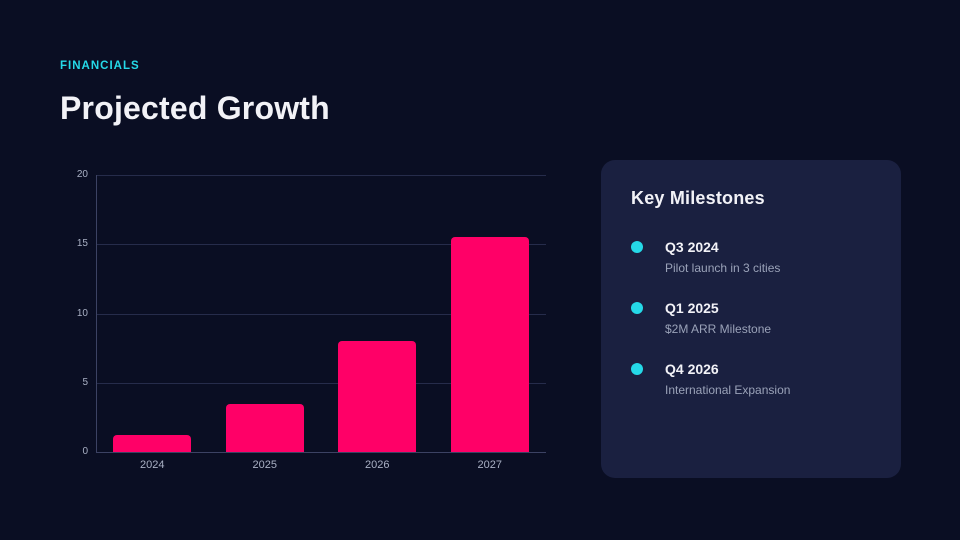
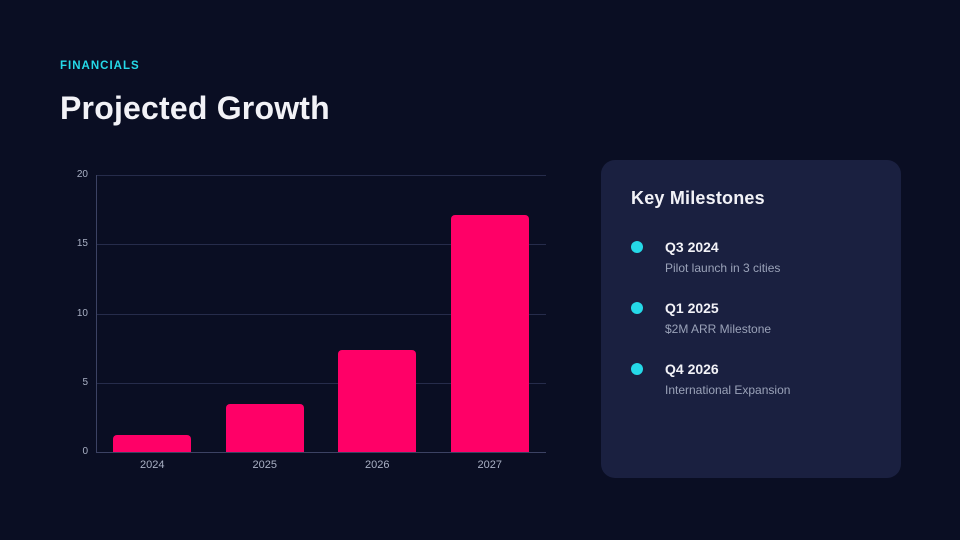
2026: 8.0 -> 7.4
2027: 15.5 -> 17.1
